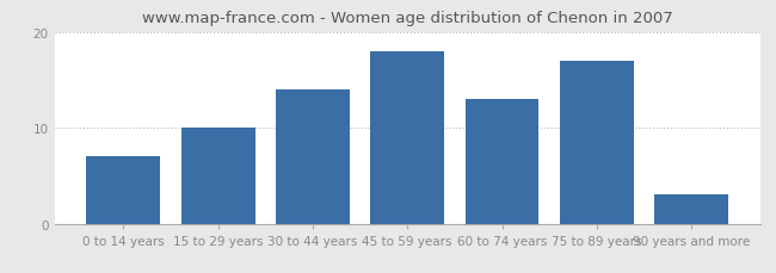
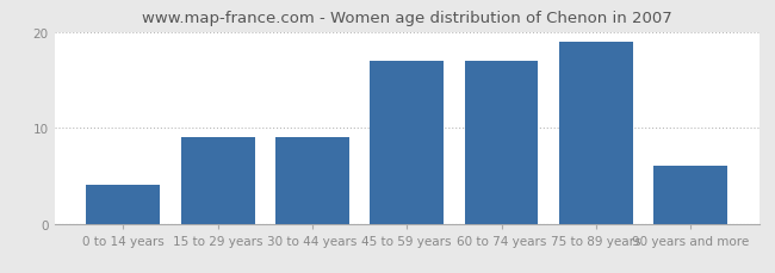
0 to 14 years: 7 -> 4
15 to 29 years: 10 -> 9
30 to 44 years: 14 -> 9
45 to 59 years: 18 -> 17
60 to 74 years: 13 -> 17
75 to 89 years: 17 -> 19
90 years and more: 3 -> 6
